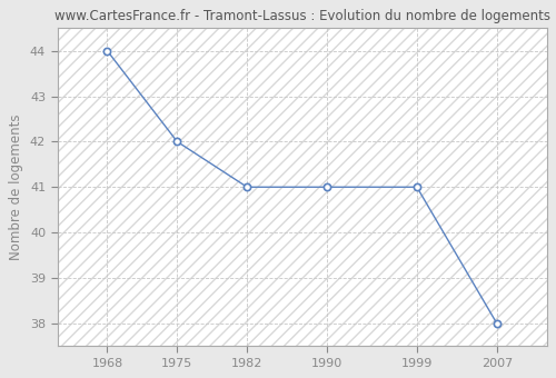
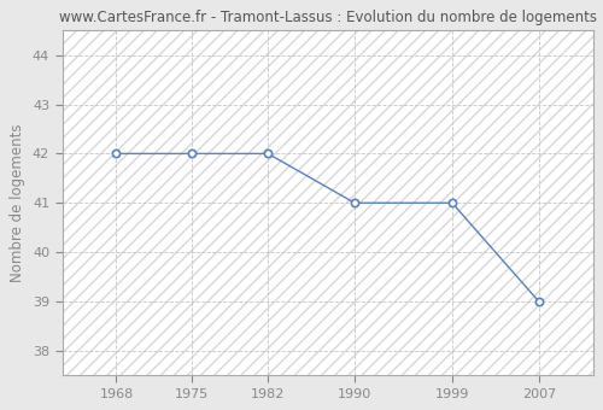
1968: 44 -> 42
1982: 41 -> 42
2007: 38 -> 39
